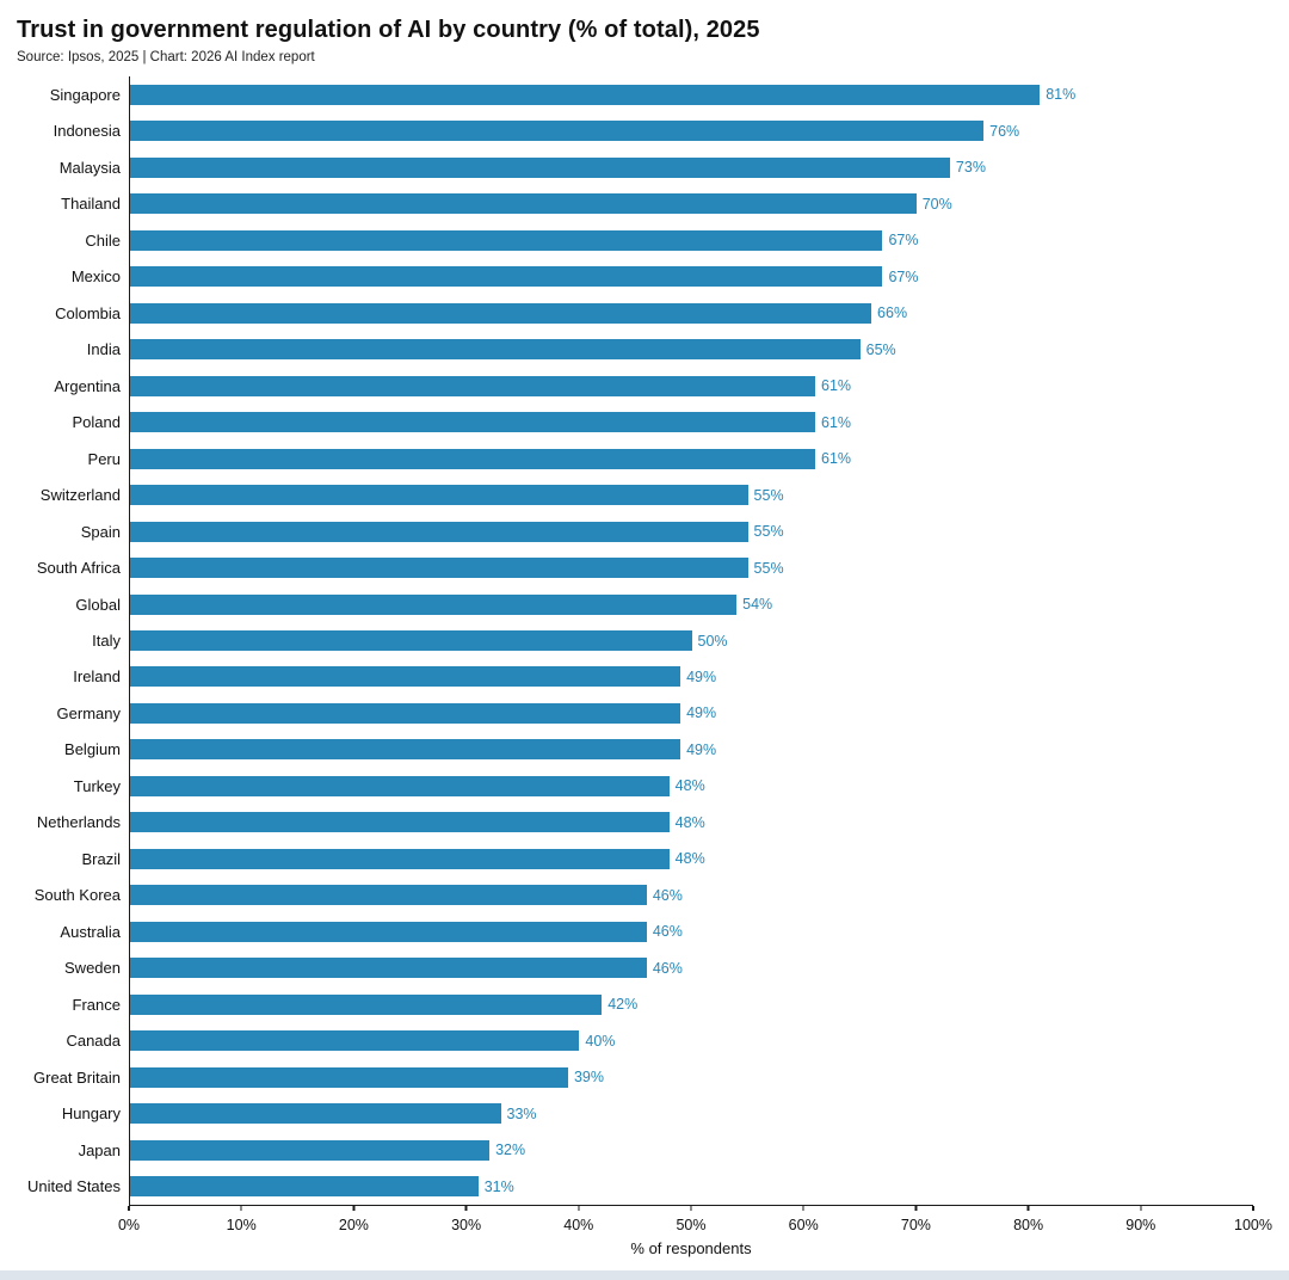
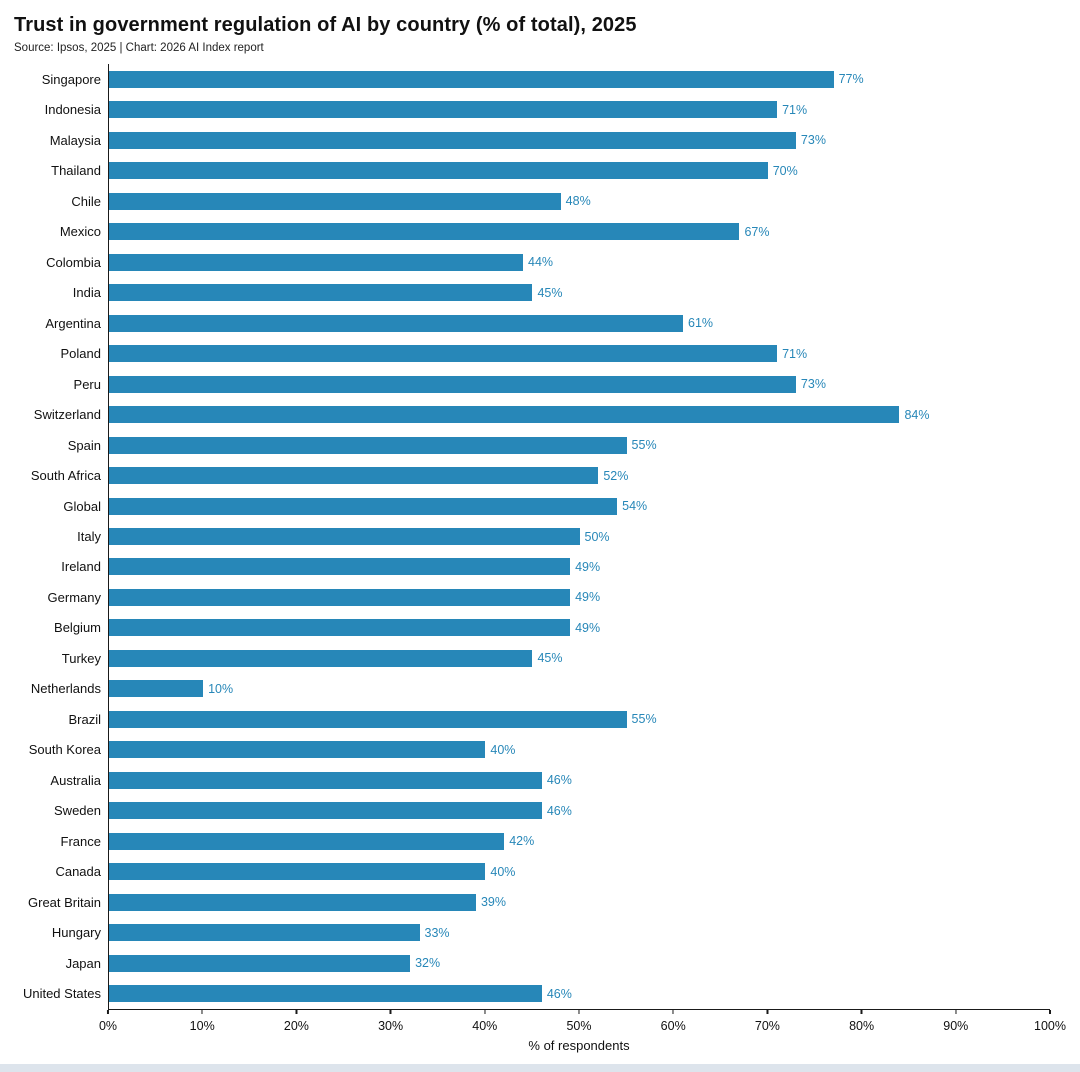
Singapore: 81% -> 77%
Indonesia: 76% -> 71%
Chile: 67% -> 48%
Colombia: 66% -> 44%
India: 65% -> 45%
Poland: 61% -> 71%
Peru: 61% -> 73%
Switzerland: 55% -> 84%
South Africa: 55% -> 52%
Turkey: 48% -> 45%
Netherlands: 48% -> 10%
Brazil: 48% -> 55%
South Korea: 46% -> 40%
United States: 31% -> 46%
